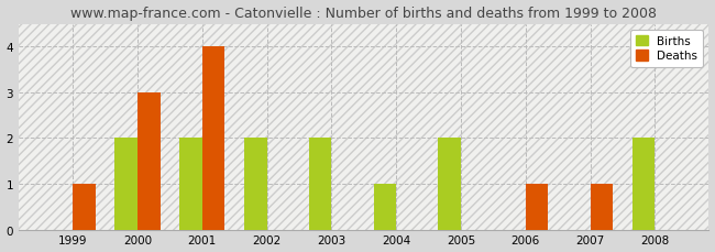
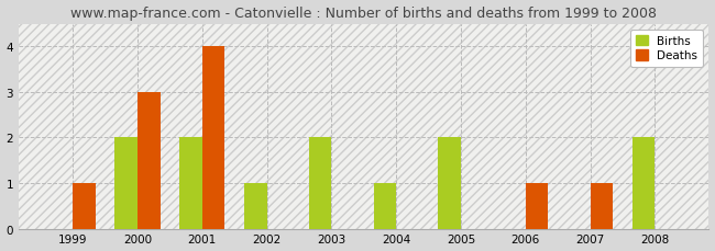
Births/2002: 2 -> 1
